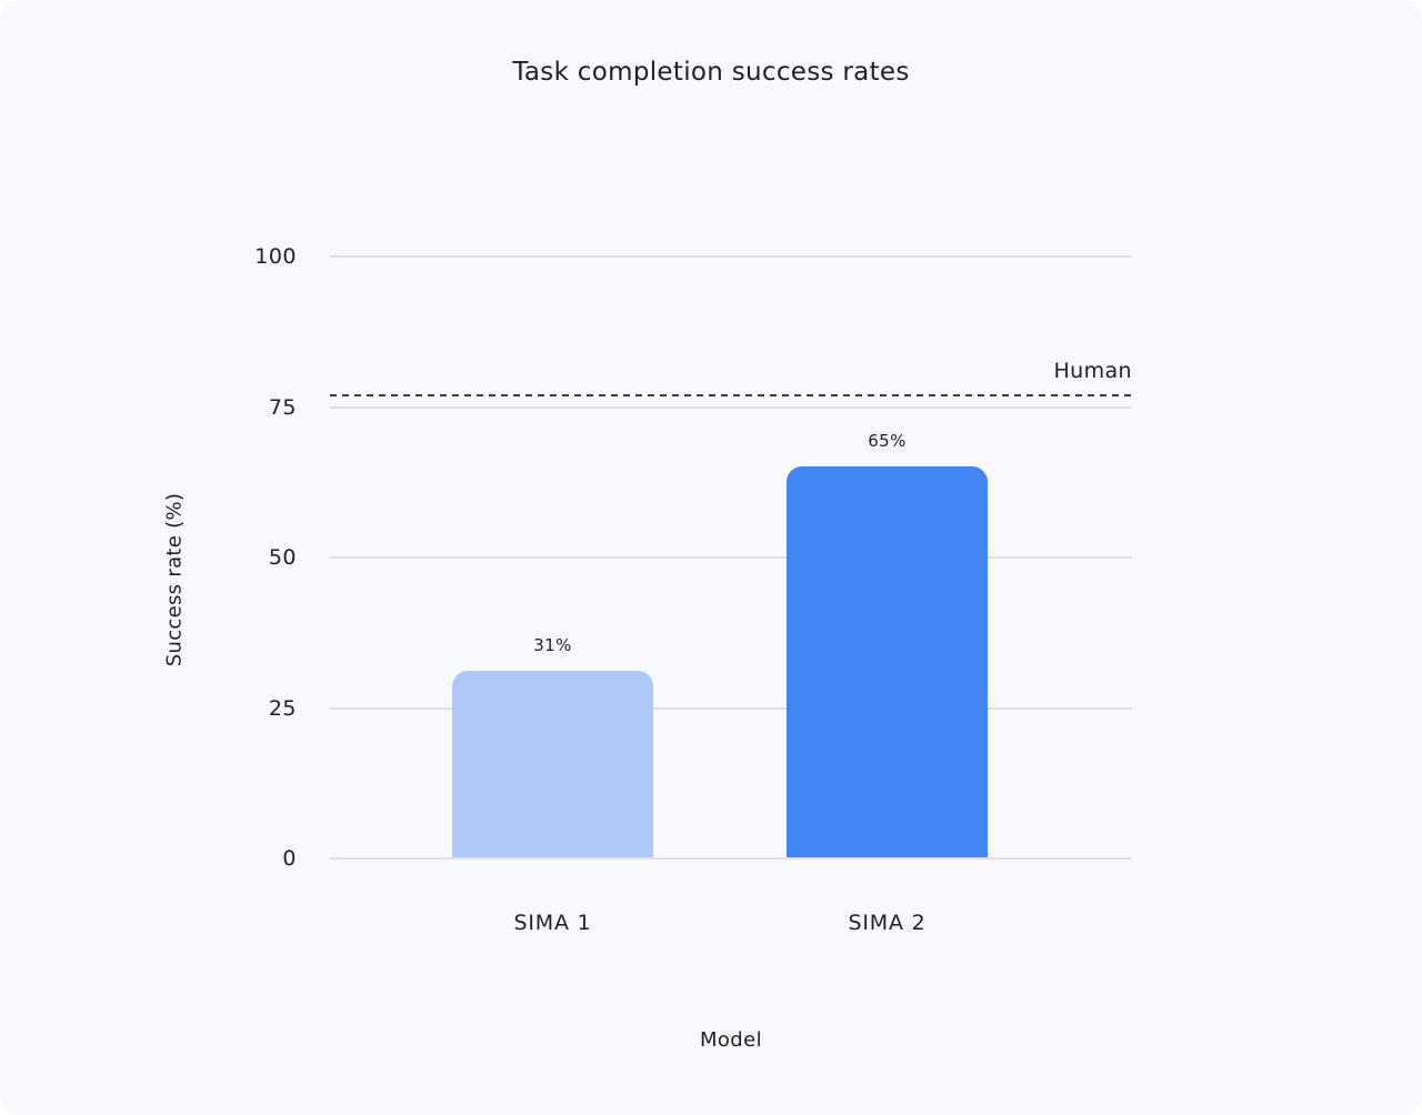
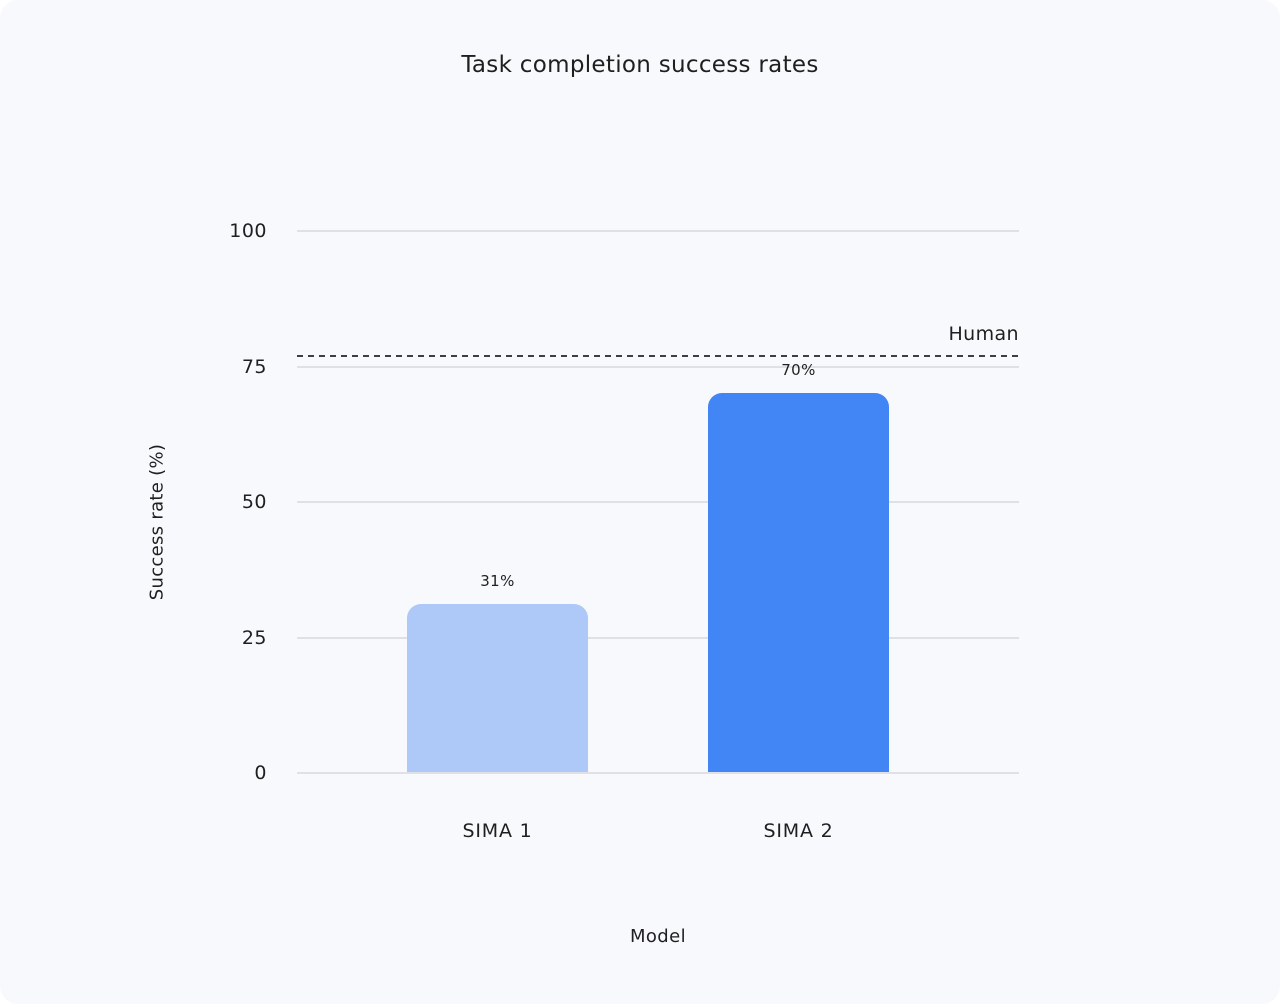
SIMA 2: 65% -> 70%
